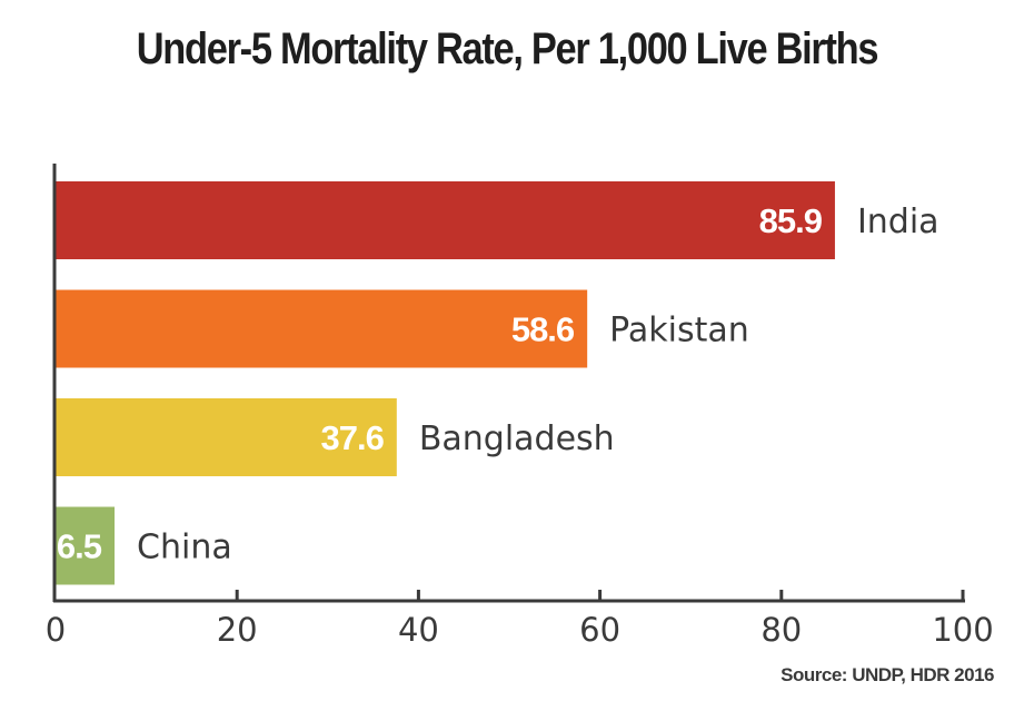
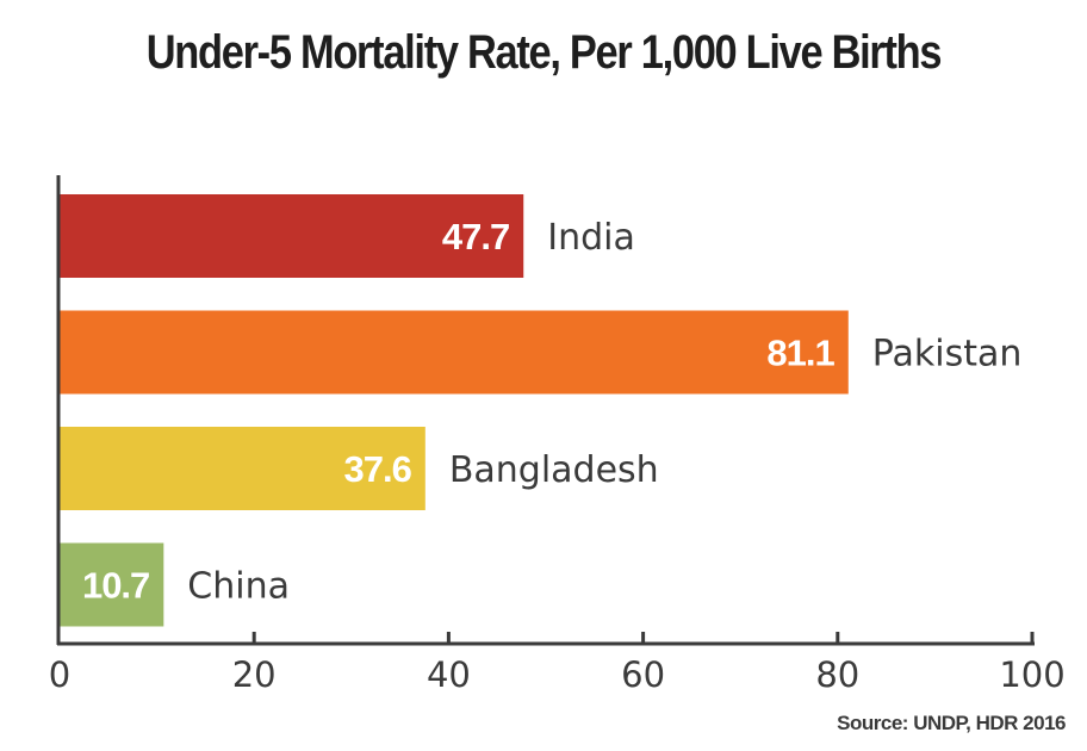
India: 85.9 -> 47.7
Pakistan: 58.6 -> 81.1
China: 6.5 -> 10.7
